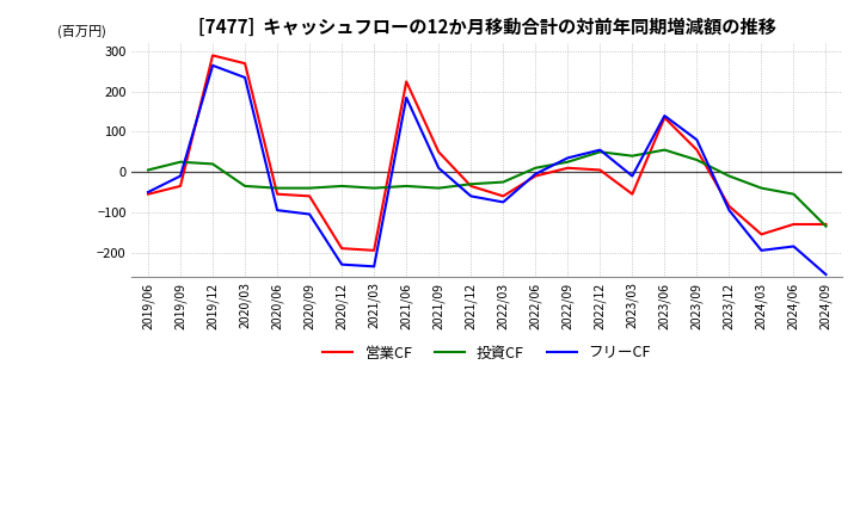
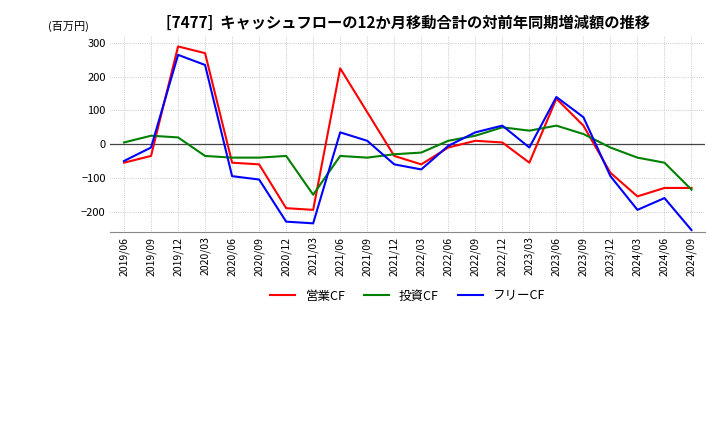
投資CF/2021/03: -40 -> -150
フリーCF/2021/06: 185 -> 35
営業CF/2021/09: 50 -> 95
フリーCF/2024/06: -185 -> -160
